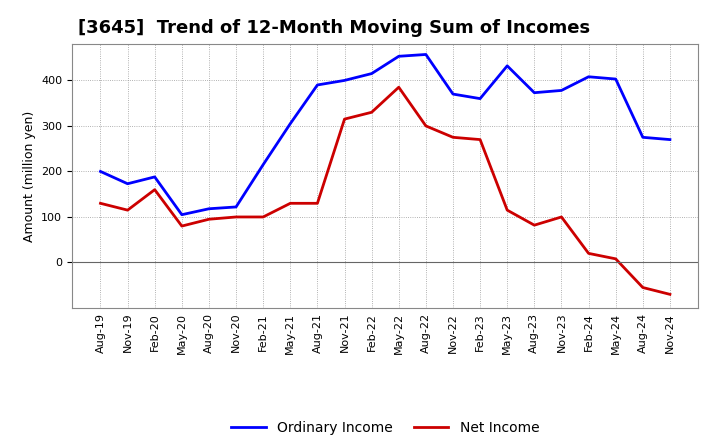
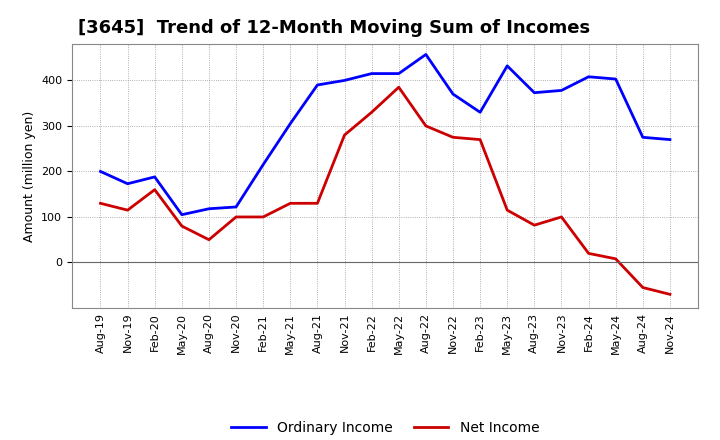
Net Income/Aug-20: 95 -> 50
Net Income/Nov-21: 315 -> 280
Ordinary Income/May-22: 453 -> 415
Ordinary Income/Feb-23: 360 -> 330
